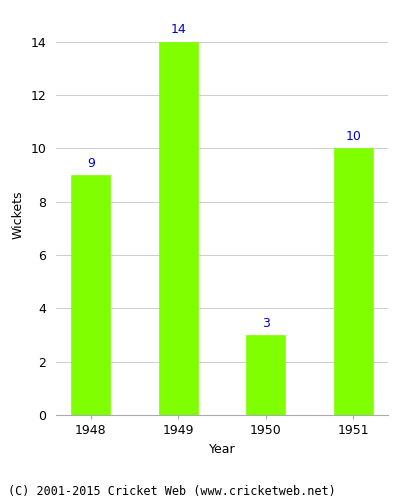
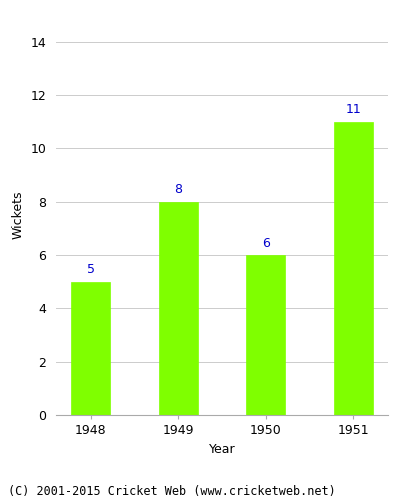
1948: 9 -> 5
1949: 14 -> 8
1950: 3 -> 6
1951: 10 -> 11
